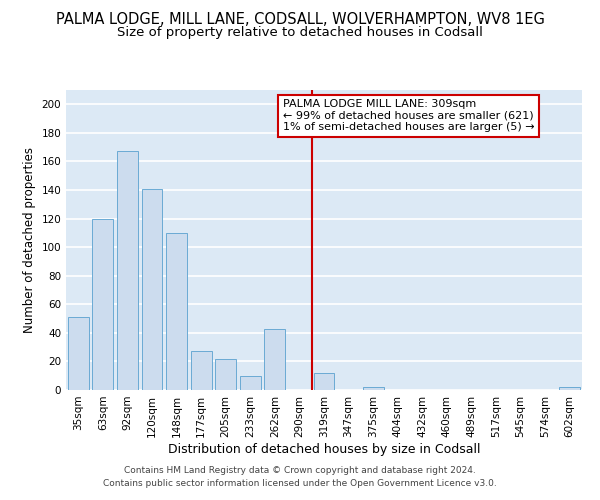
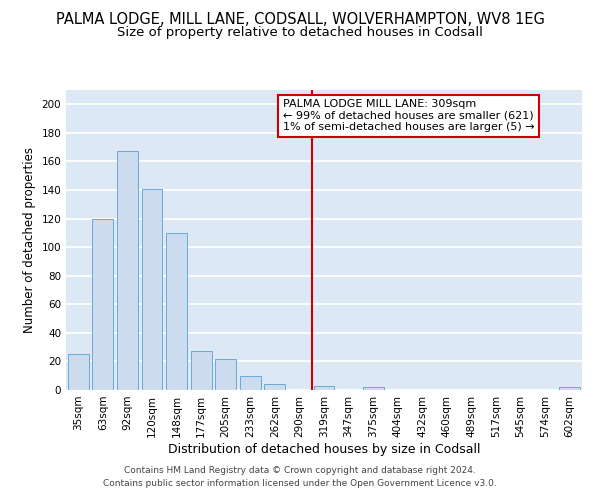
35sqm: 51 -> 25
262sqm: 43 -> 4
319sqm: 12 -> 3
